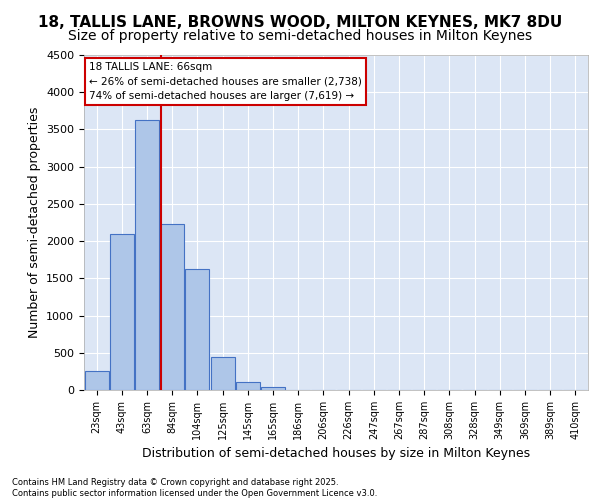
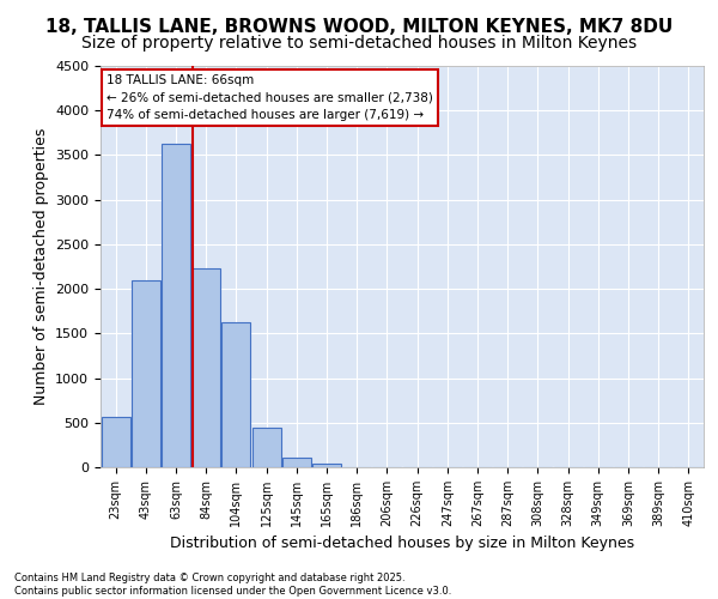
23sqm: 260 -> 560
